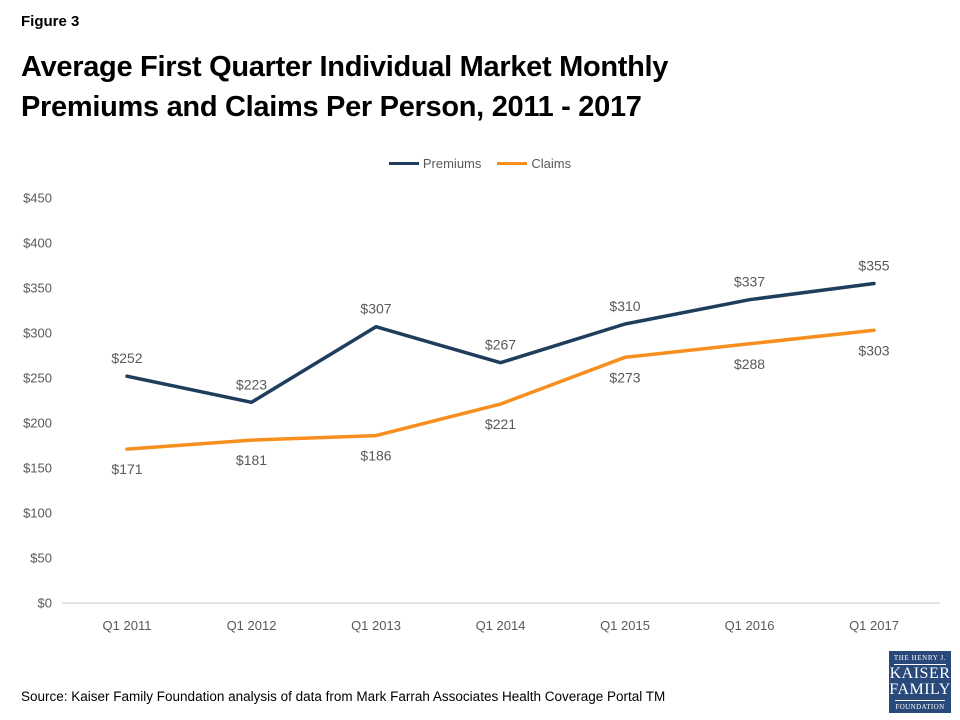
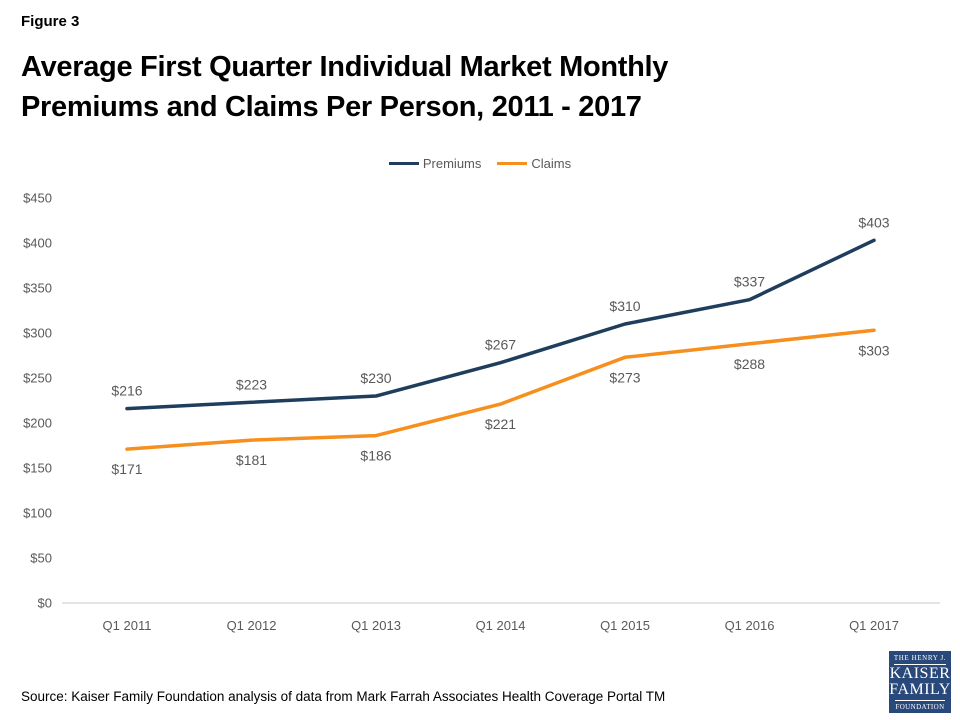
Premiums/Q1 2011: $252 -> $216
Premiums/Q1 2013: $307 -> $230
Premiums/Q1 2017: $355 -> $403
